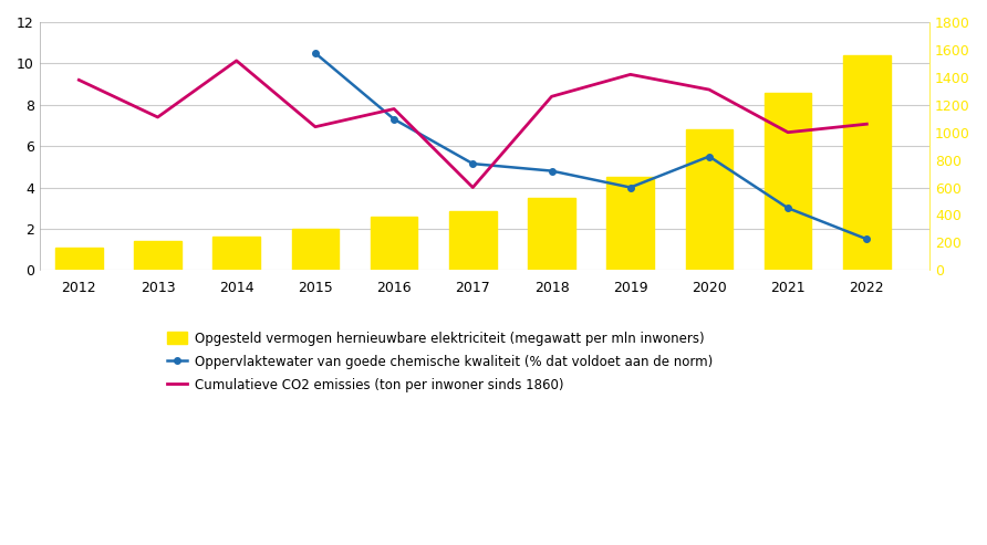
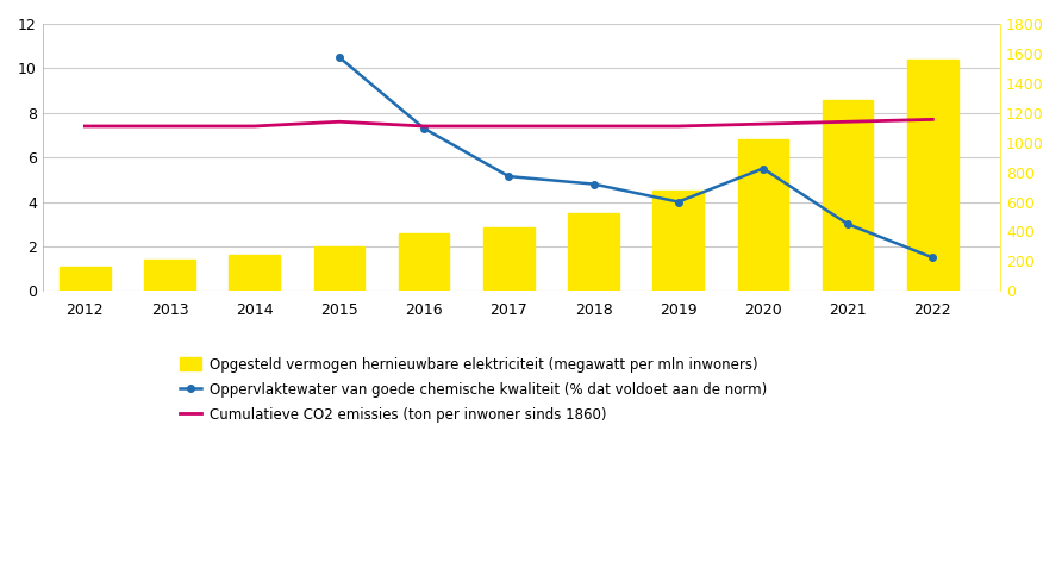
Cumulatieve CO2 emissies (ton per inwoner sinds 1860)/2012: 1380 -> 1110
Cumulatieve CO2 emissies (ton per inwoner sinds 1860)/2014: 1520 -> 1110
Cumulatieve CO2 emissies (ton per inwoner sinds 1860)/2015: 1040 -> 1140
Cumulatieve CO2 emissies (ton per inwoner sinds 1860)/2016: 1170 -> 1110
Cumulatieve CO2 emissies (ton per inwoner sinds 1860)/2017: 600 -> 1110
Cumulatieve CO2 emissies (ton per inwoner sinds 1860)/2018: 1260 -> 1110
Cumulatieve CO2 emissies (ton per inwoner sinds 1860)/2019: 1420 -> 1110
Cumulatieve CO2 emissies (ton per inwoner sinds 1860)/2020: 1310 -> 1120
Cumulatieve CO2 emissies (ton per inwoner sinds 1860)/2021: 1000 -> 1140
Cumulatieve CO2 emissies (ton per inwoner sinds 1860)/2022: 1060 -> 1160
